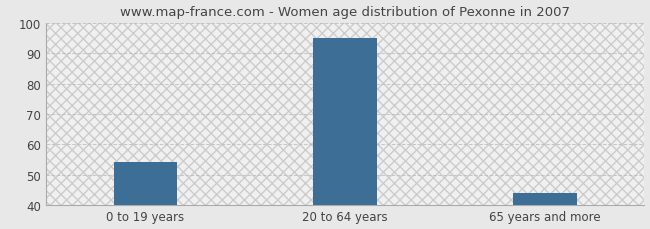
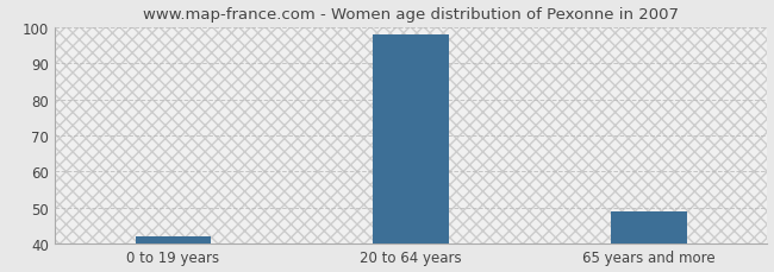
0 to 19 years: 54 -> 42
20 to 64 years: 95 -> 98
65 years and more: 44 -> 49
